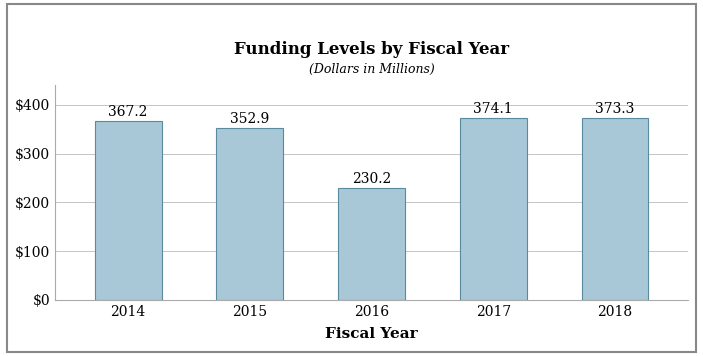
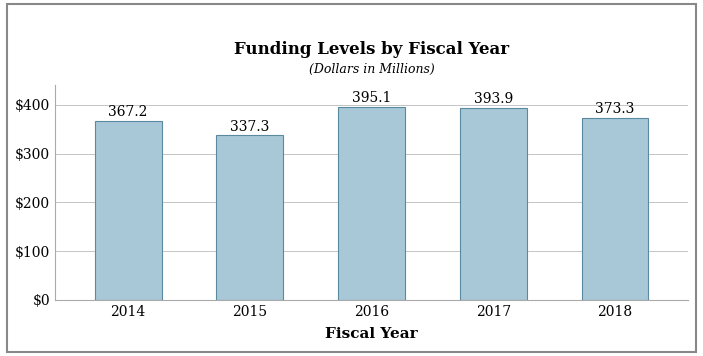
2015: 352.9 -> 337.3
2016: 230.2 -> 395.1
2017: 374.1 -> 393.9
